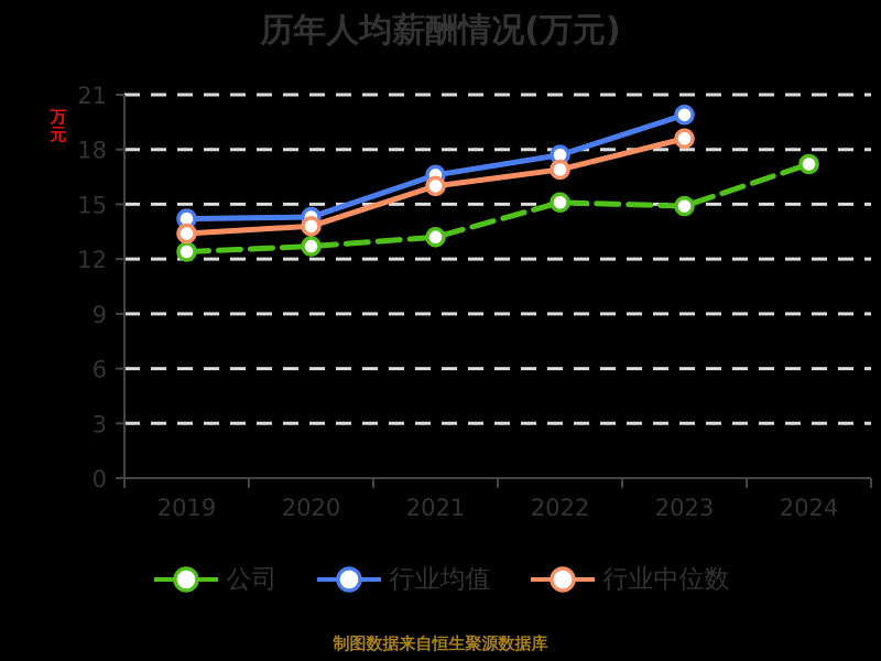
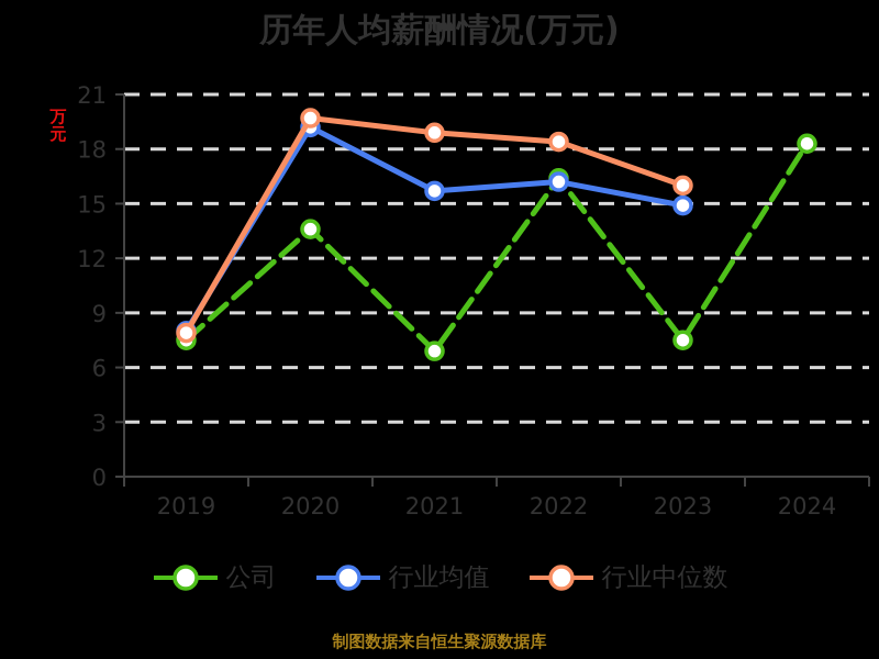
公司/2019: 12.4 -> 7.5
行业均值/2019: 14.2 -> 8.0
行业中位数/2019: 13.4 -> 7.9
公司/2020: 12.7 -> 13.6
行业均值/2020: 14.3 -> 19.2
行业中位数/2020: 13.8 -> 19.7
公司/2021: 13.2 -> 6.9
行业均值/2021: 16.6 -> 15.7
行业中位数/2021: 16.0 -> 18.9
公司/2022: 15.1 -> 16.4
行业均值/2022: 17.7 -> 16.2
行业中位数/2022: 16.9 -> 18.4
公司/2023: 14.9 -> 7.5
行业均值/2023: 19.9 -> 14.9
行业中位数/2023: 18.6 -> 16.0
公司/2024: 17.2 -> 18.3
